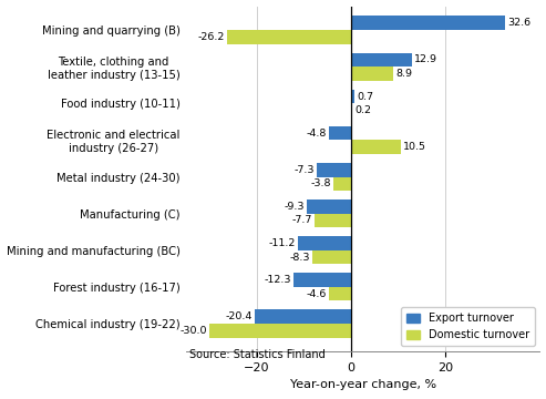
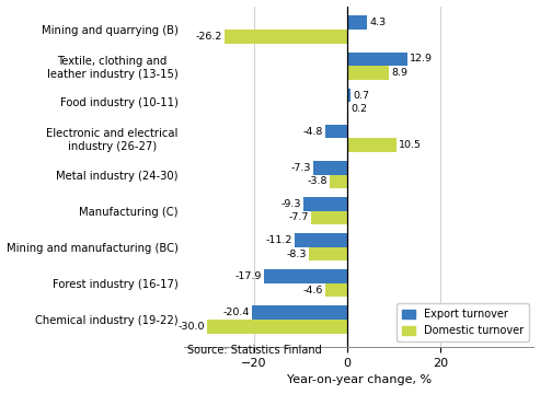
Export turnover/Mining and quarrying (B): 32.6 -> 4.3
Export turnover/Forest industry (16-17): -12.3 -> -17.9
